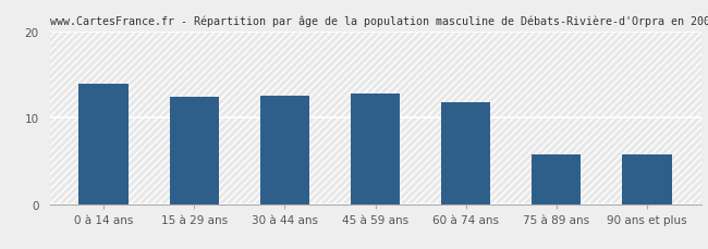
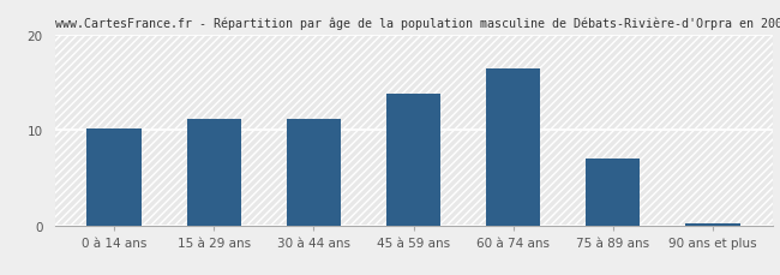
0 à 14 ans: 14.0 -> 10.1
15 à 29 ans: 12.4 -> 11.2
30 à 44 ans: 12.6 -> 11.2
45 à 59 ans: 12.8 -> 13.8
60 à 74 ans: 11.8 -> 16.5
75 à 89 ans: 5.8 -> 7.0
90 ans et plus: 5.8 -> 0.2
